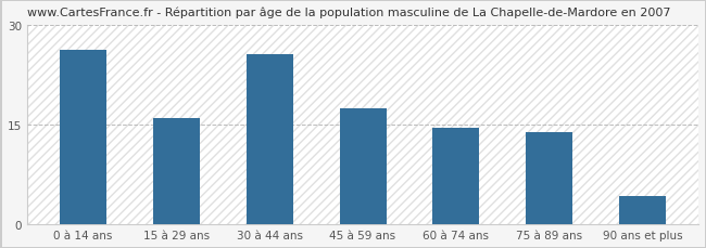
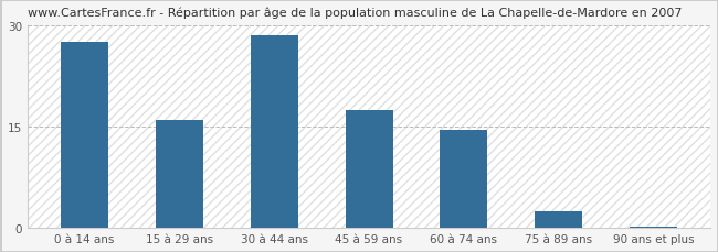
0 à 14 ans: 26.2 -> 27.5
30 à 44 ans: 25.6 -> 28.5
75 à 89 ans: 13.8 -> 2.5
90 ans et plus: 4.2 -> 0.2
